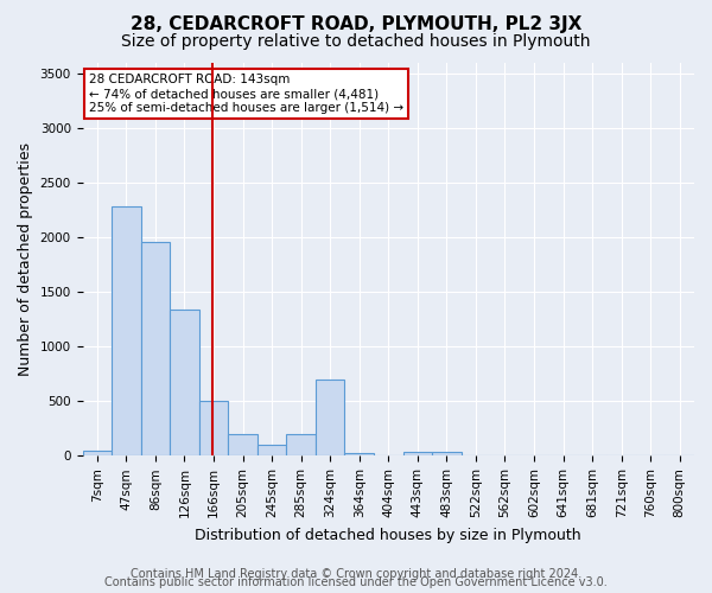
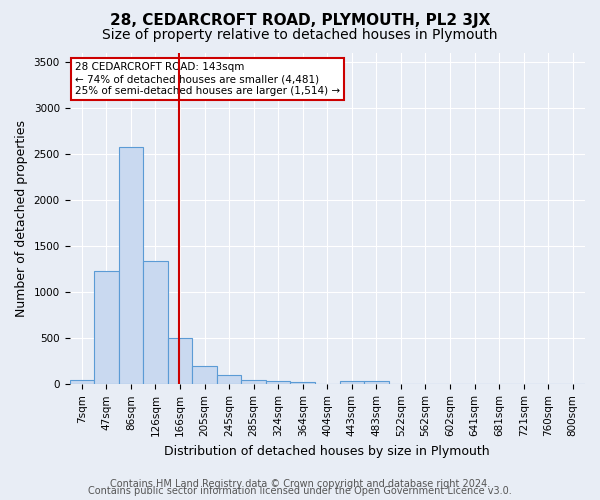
47sqm: 2280 -> 1230
86sqm: 1960 -> 2580
285sqm: 200 -> 40
324sqm: 700 -> 40
